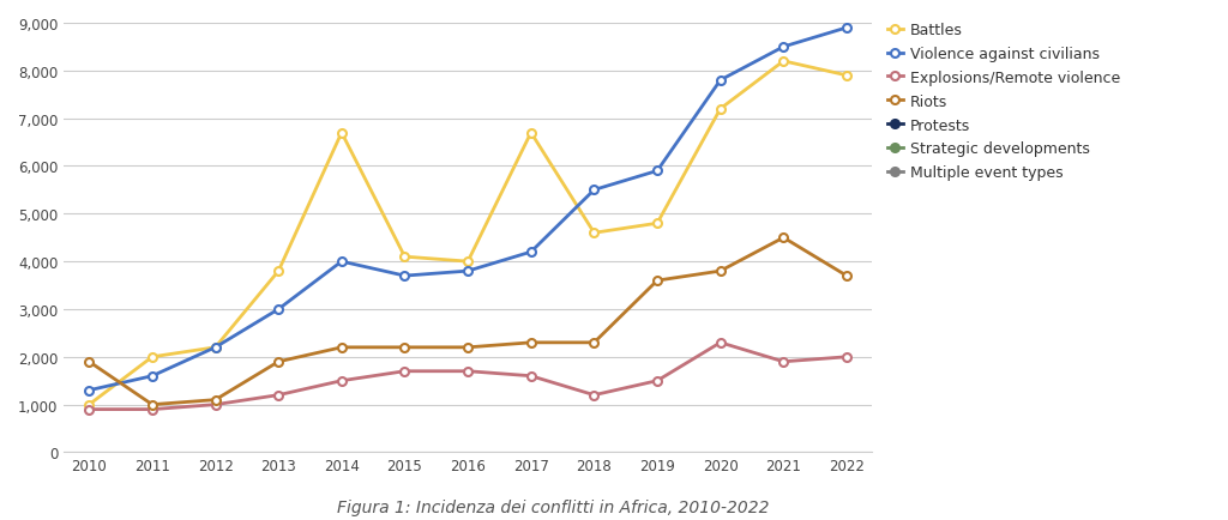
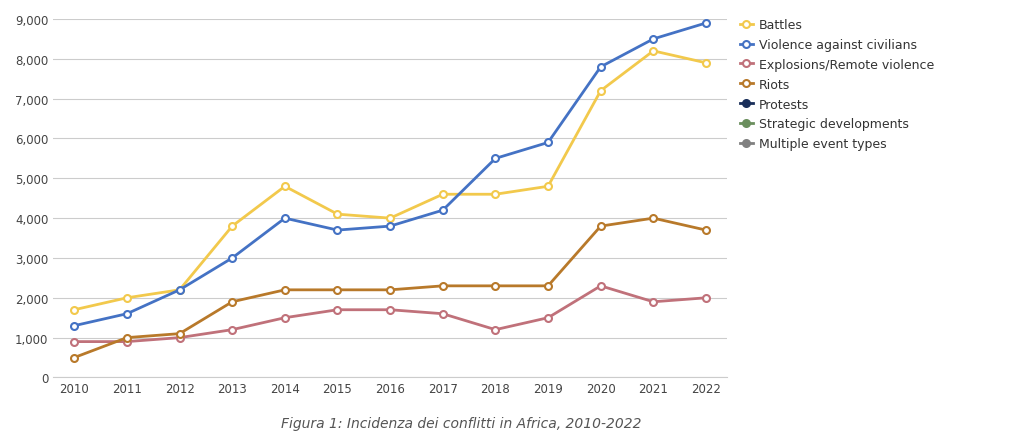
Battles/2010: 1,000 -> 1,700
Riots/2010: 1,900 -> 500
Battles/2014: 6,700 -> 4,800
Battles/2017: 6,700 -> 4,600
Riots/2019: 3,600 -> 2,300
Riots/2021: 4,500 -> 4,000
